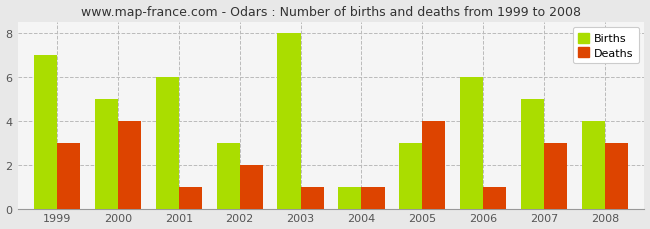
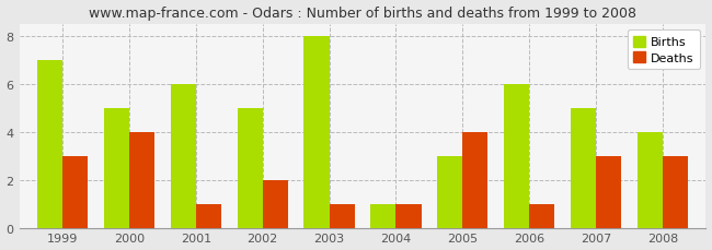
Births/2002: 3 -> 5
